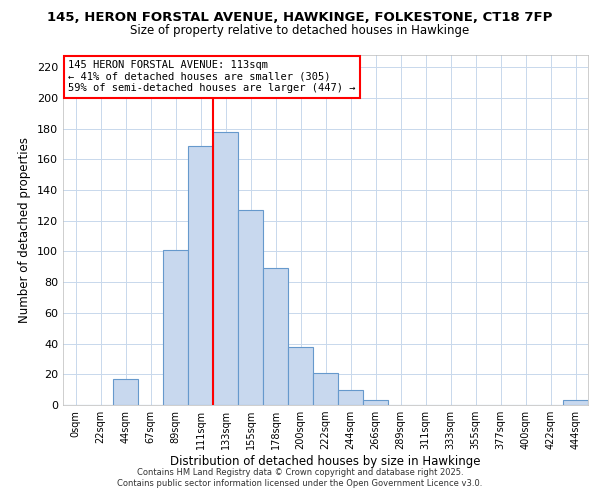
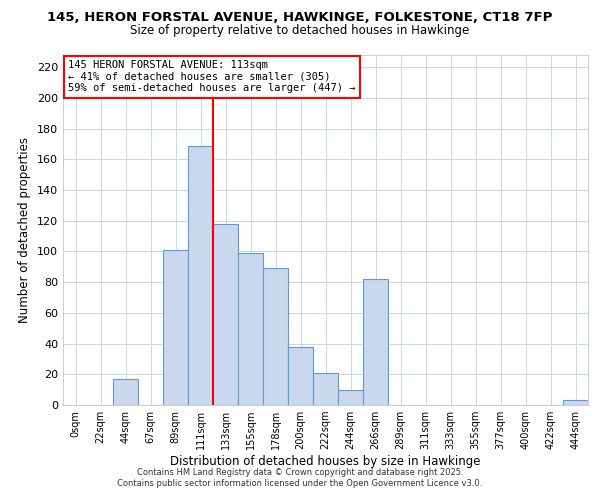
133sqm: 178 -> 118
155sqm: 127 -> 99
266sqm: 3 -> 82
